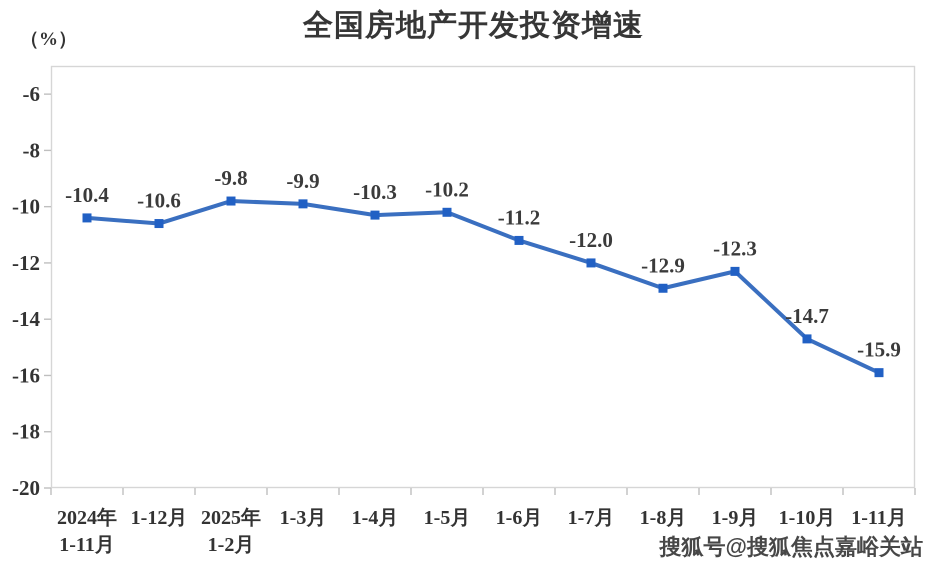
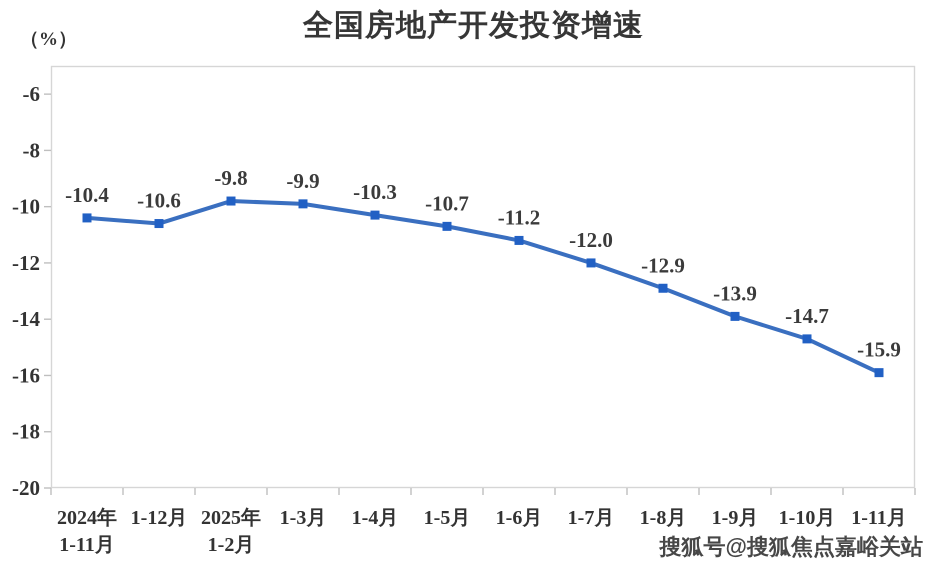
1-5月: -10.2 -> -10.7
1-9月: -12.3 -> -13.9
